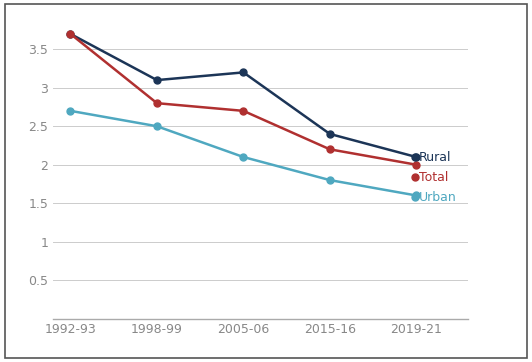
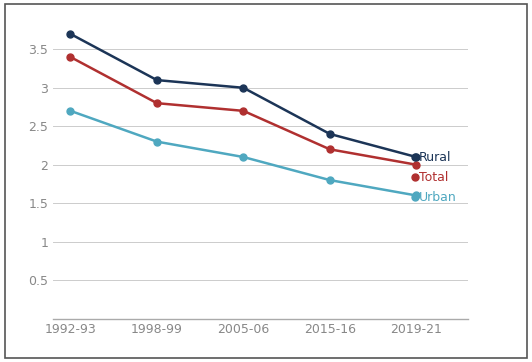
Total/1992-93: 3.7 -> 3.4
Urban/1998-99: 2.5 -> 2.3
Rural/2005-06: 3.2 -> 3.0
